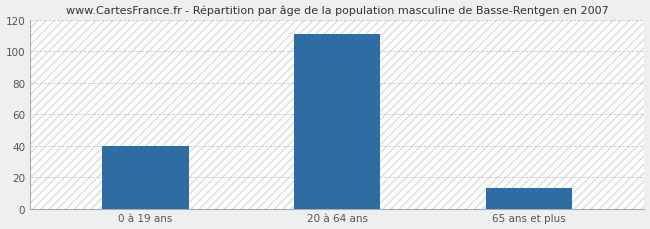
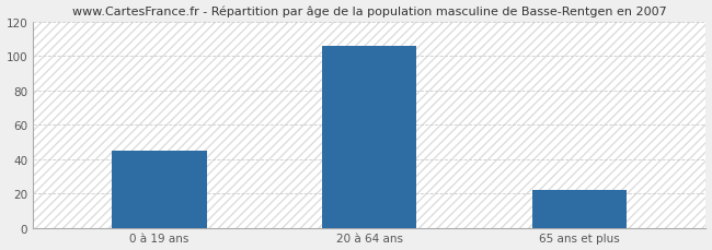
0 à 19 ans: 40 -> 45
20 à 64 ans: 111 -> 106
65 ans et plus: 13 -> 22
